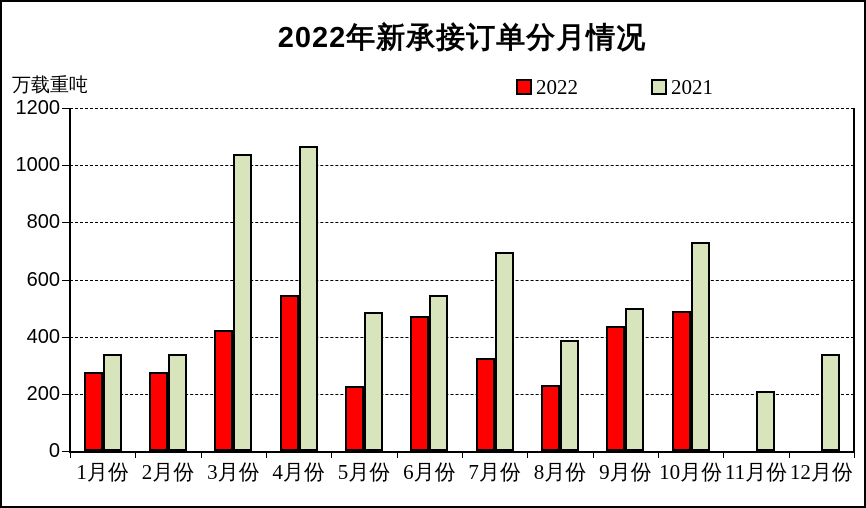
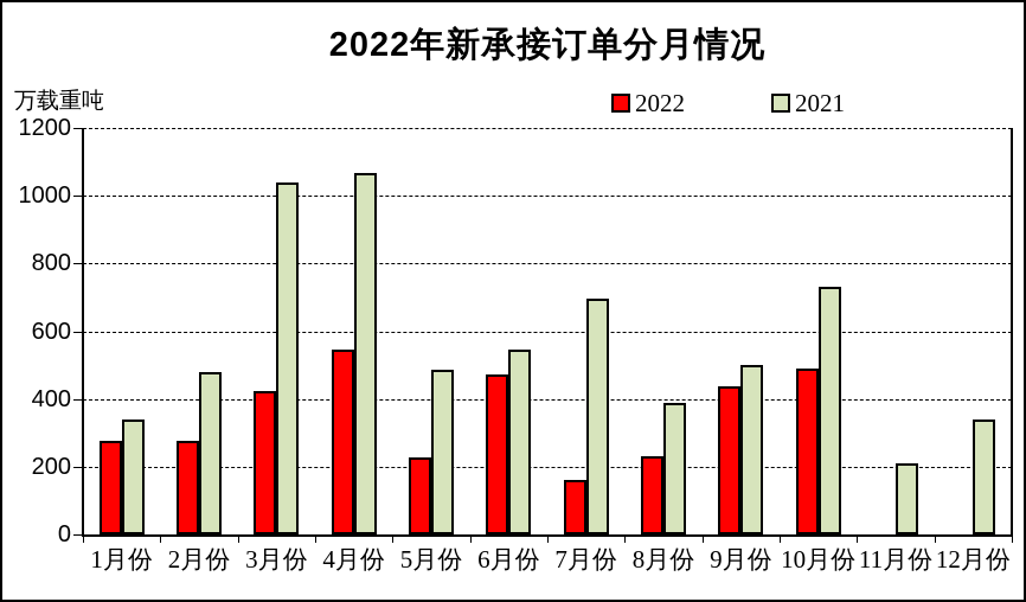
2021/2月份: 340 -> 480
2022/7月份: 320 -> 160
